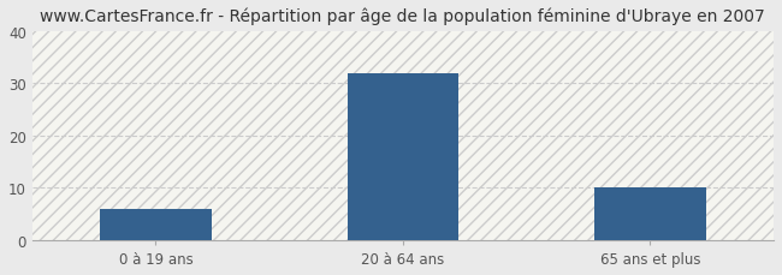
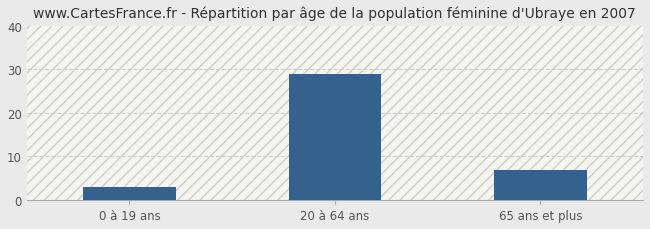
0 à 19 ans: 6 -> 3
20 à 64 ans: 32 -> 29
65 ans et plus: 10 -> 7
